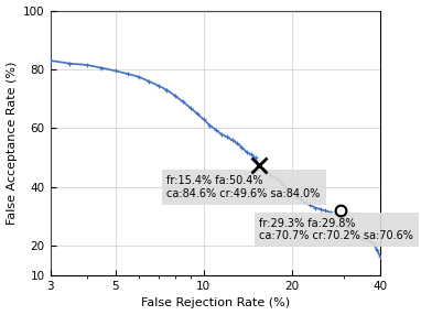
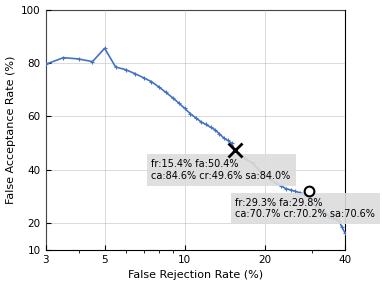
3: 83.0 -> 79.5
5: 79.5 -> 85.5
